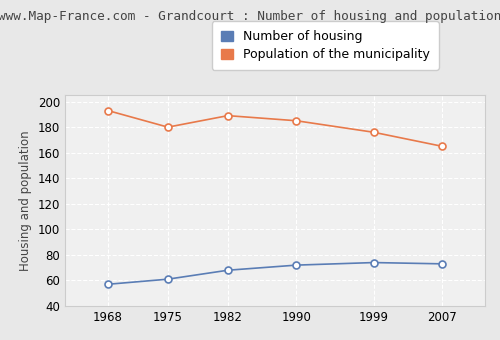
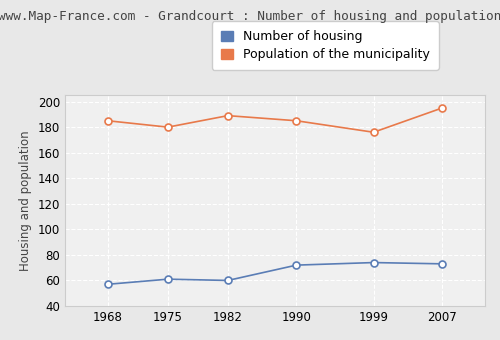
Population of the municipality/1968: 193 -> 185
Number of housing/1982: 68 -> 60
Population of the municipality/2007: 165 -> 195
